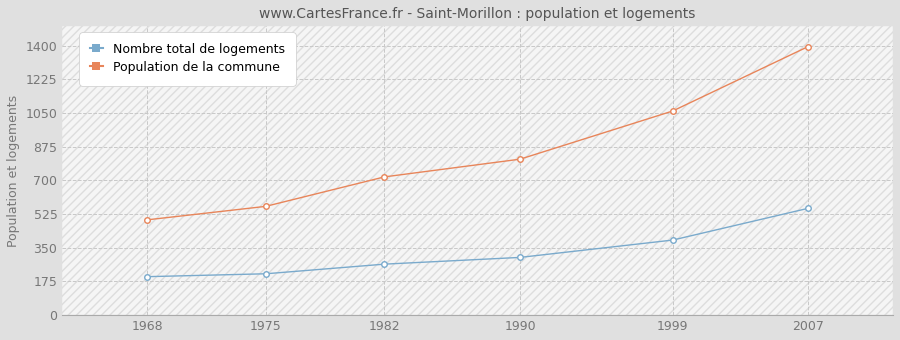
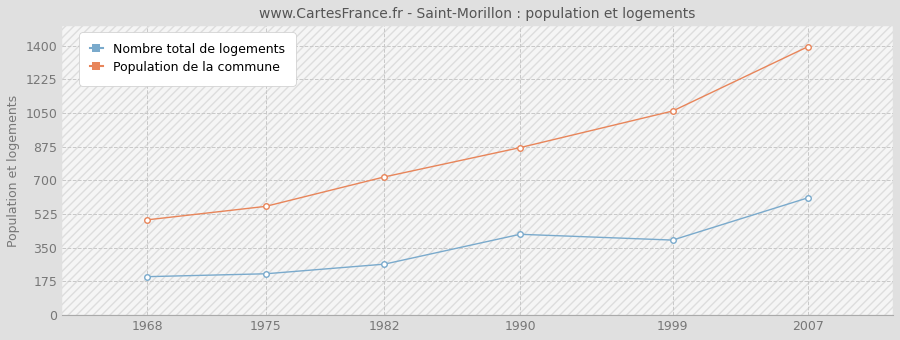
Nombre total de logements/1990: 300 -> 420
Population de la commune/1990: 810 -> 870
Nombre total de logements/2007: 560 -> 610
